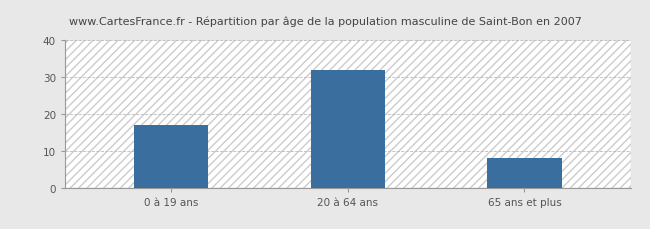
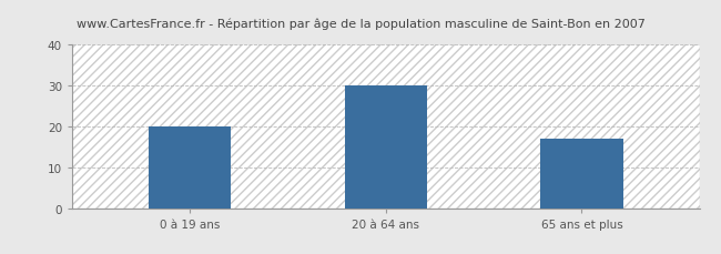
0 à 19 ans: 17 -> 20
20 à 64 ans: 32 -> 30
65 ans et plus: 8 -> 17
